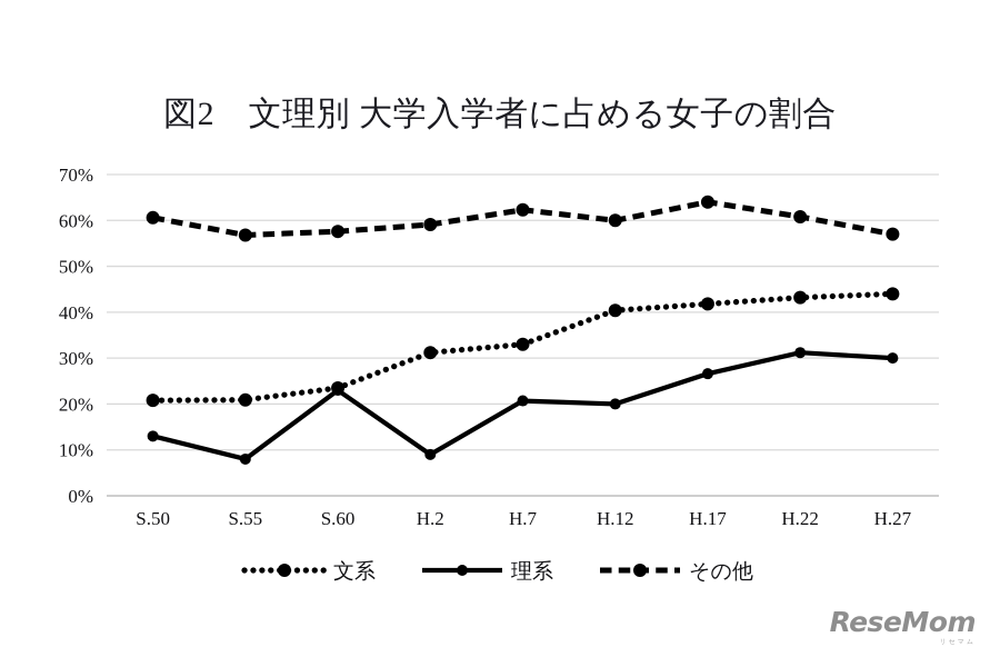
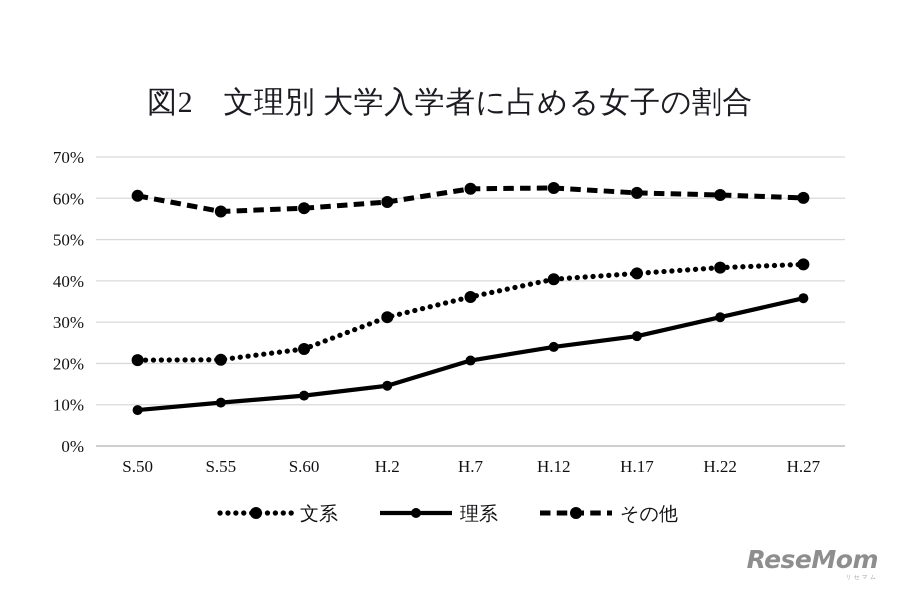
理系/S.50: 13% -> 9%
理系/S.55: 8% -> 10%
理系/S.60: 23% -> 12%
理系/H.2: 9% -> 15%
文系/H.7: 33% -> 36%
理系/H.12: 20% -> 24%
その他/H.12: 60% -> 62%
その他/H.17: 64% -> 61%
理系/H.27: 30% -> 36%
その他/H.27: 57% -> 60%
